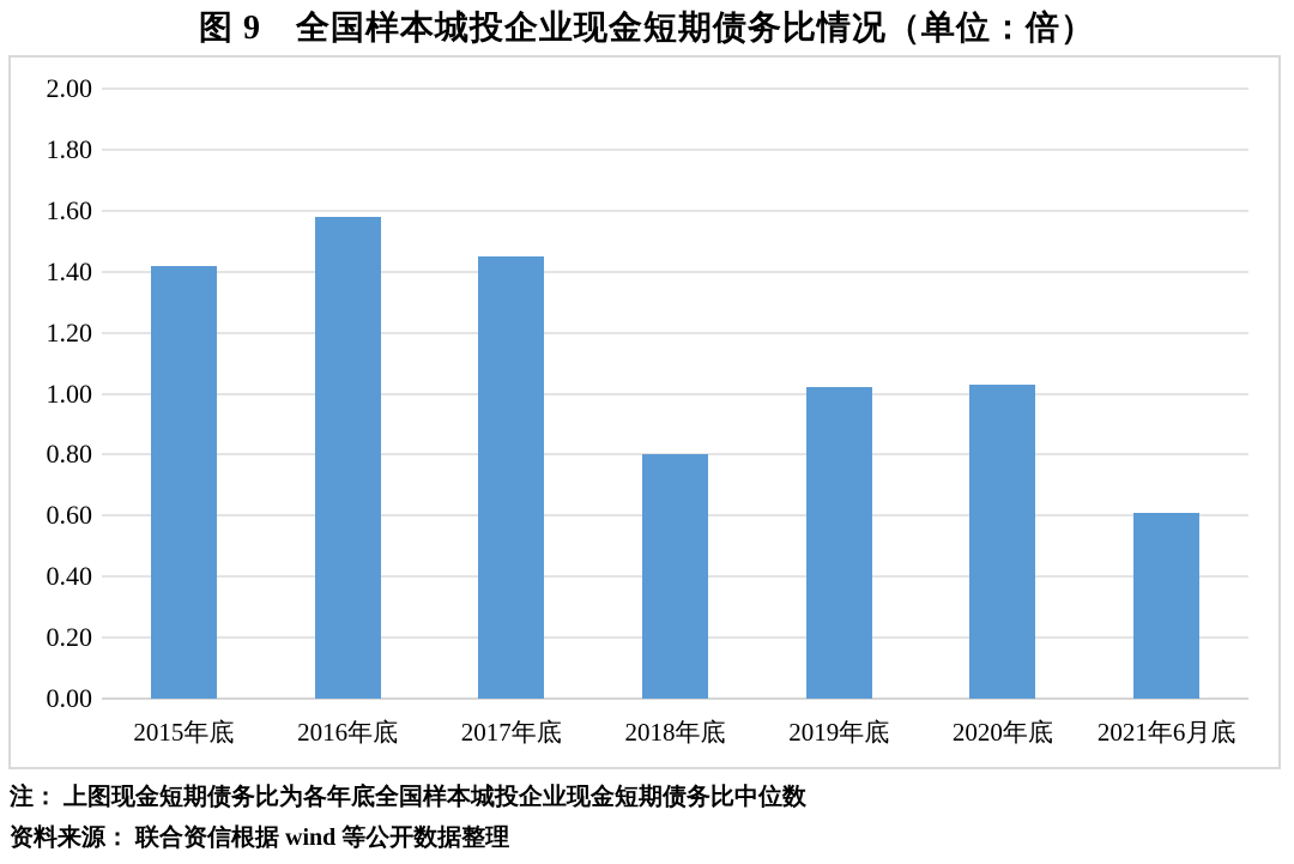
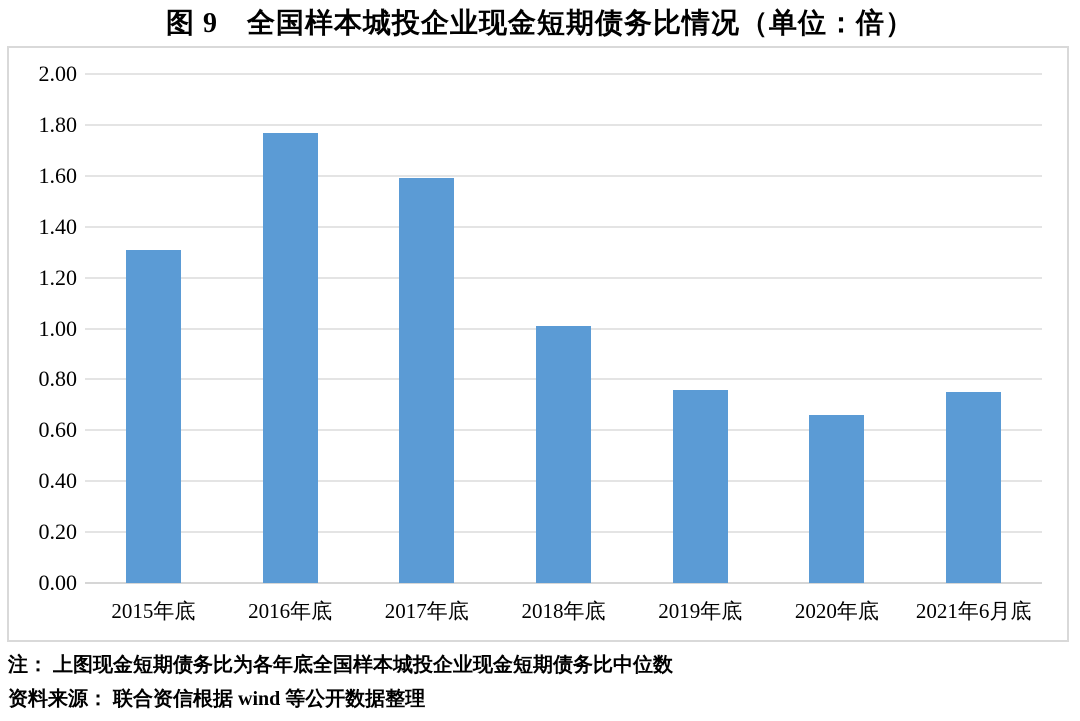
2015年底: 1.42 -> 1.31
2016年底: 1.58 -> 1.77
2017年底: 1.45 -> 1.59
2018年底: 0.80 -> 1.01
2019年底: 1.02 -> 0.76
2020年底: 1.03 -> 0.66
2021年6月底: 0.61 -> 0.75
